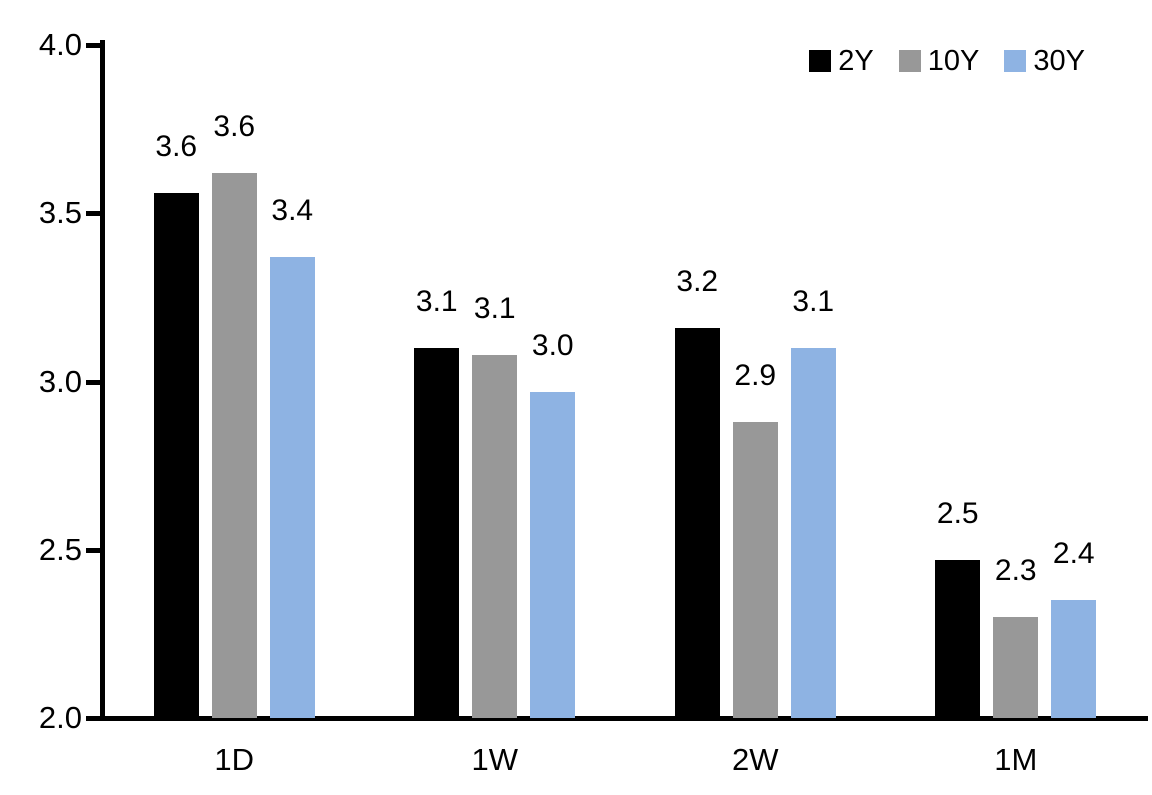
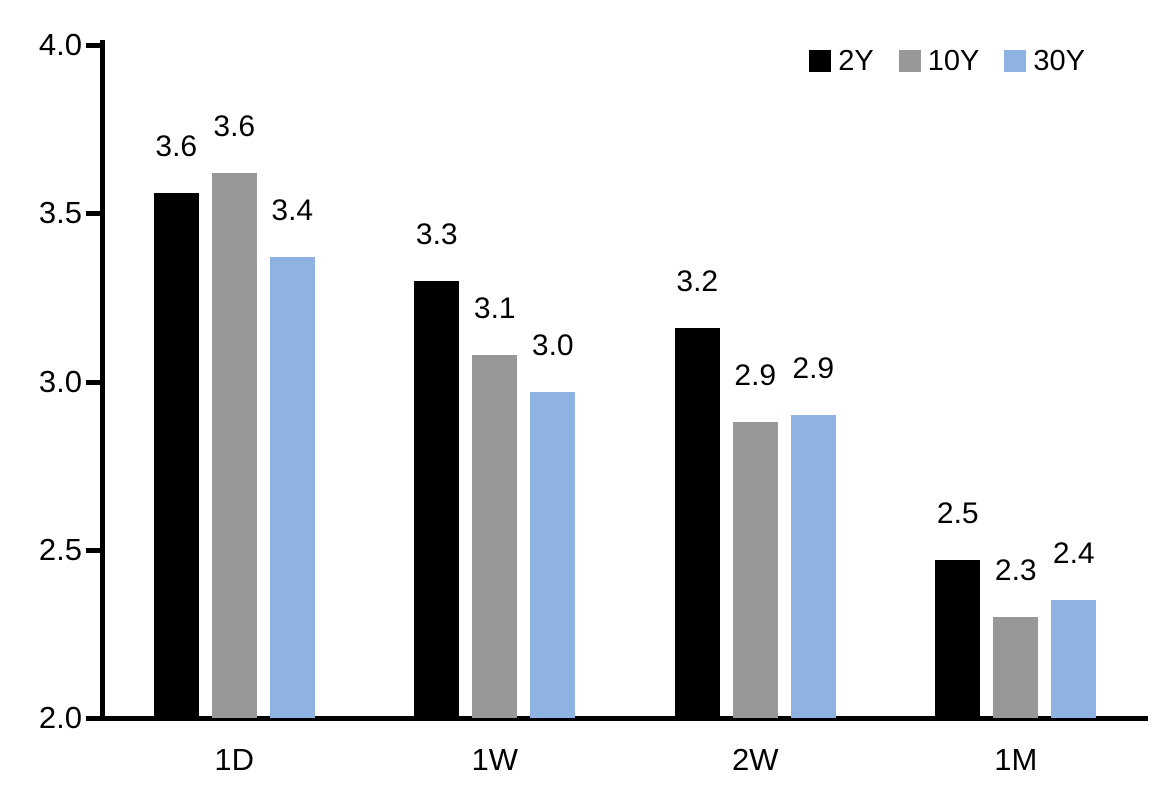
2Y/1W: 3.1 -> 3.3
30Y/2W: 3.1 -> 2.9
